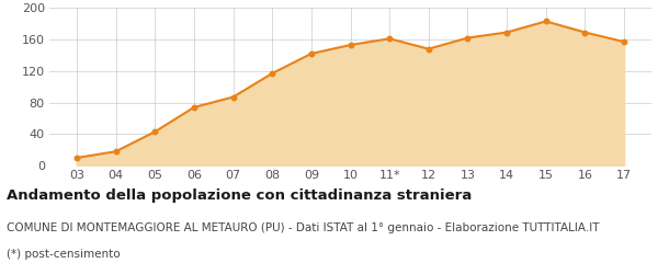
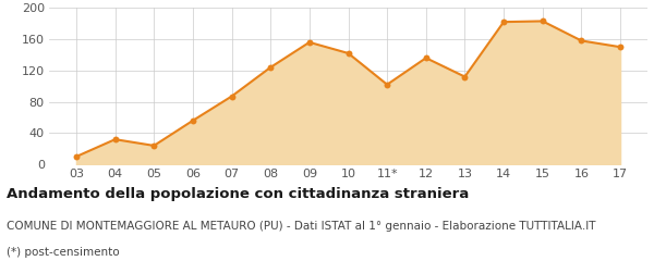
04: 18 -> 32
05: 43 -> 24
06: 74 -> 56
08: 117 -> 124
09: 142 -> 156
10: 153 -> 142
11*: 161 -> 102
12: 148 -> 136
13: 162 -> 112
14: 169 -> 182
16: 169 -> 158
17: 157 -> 150
